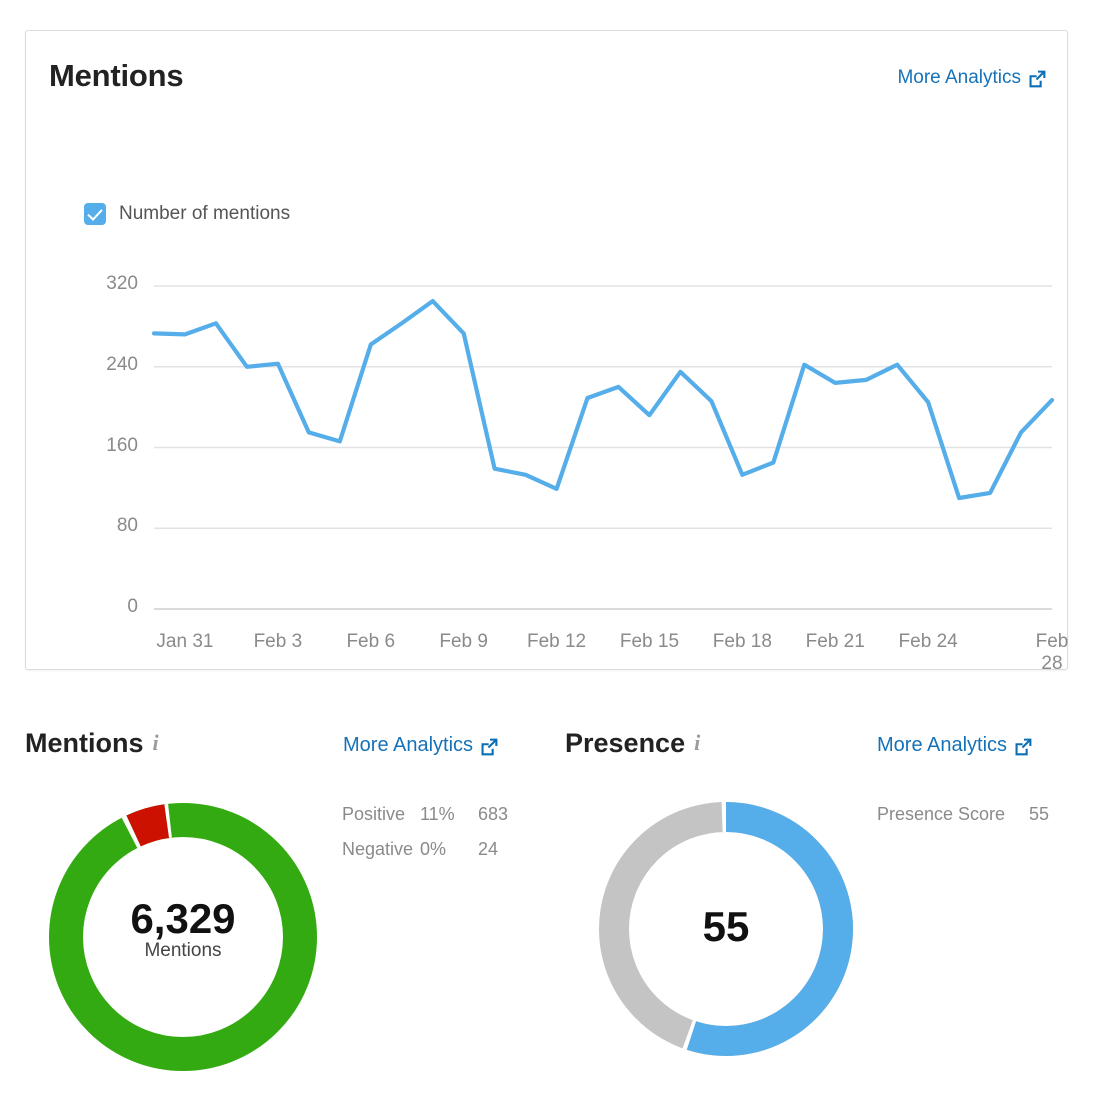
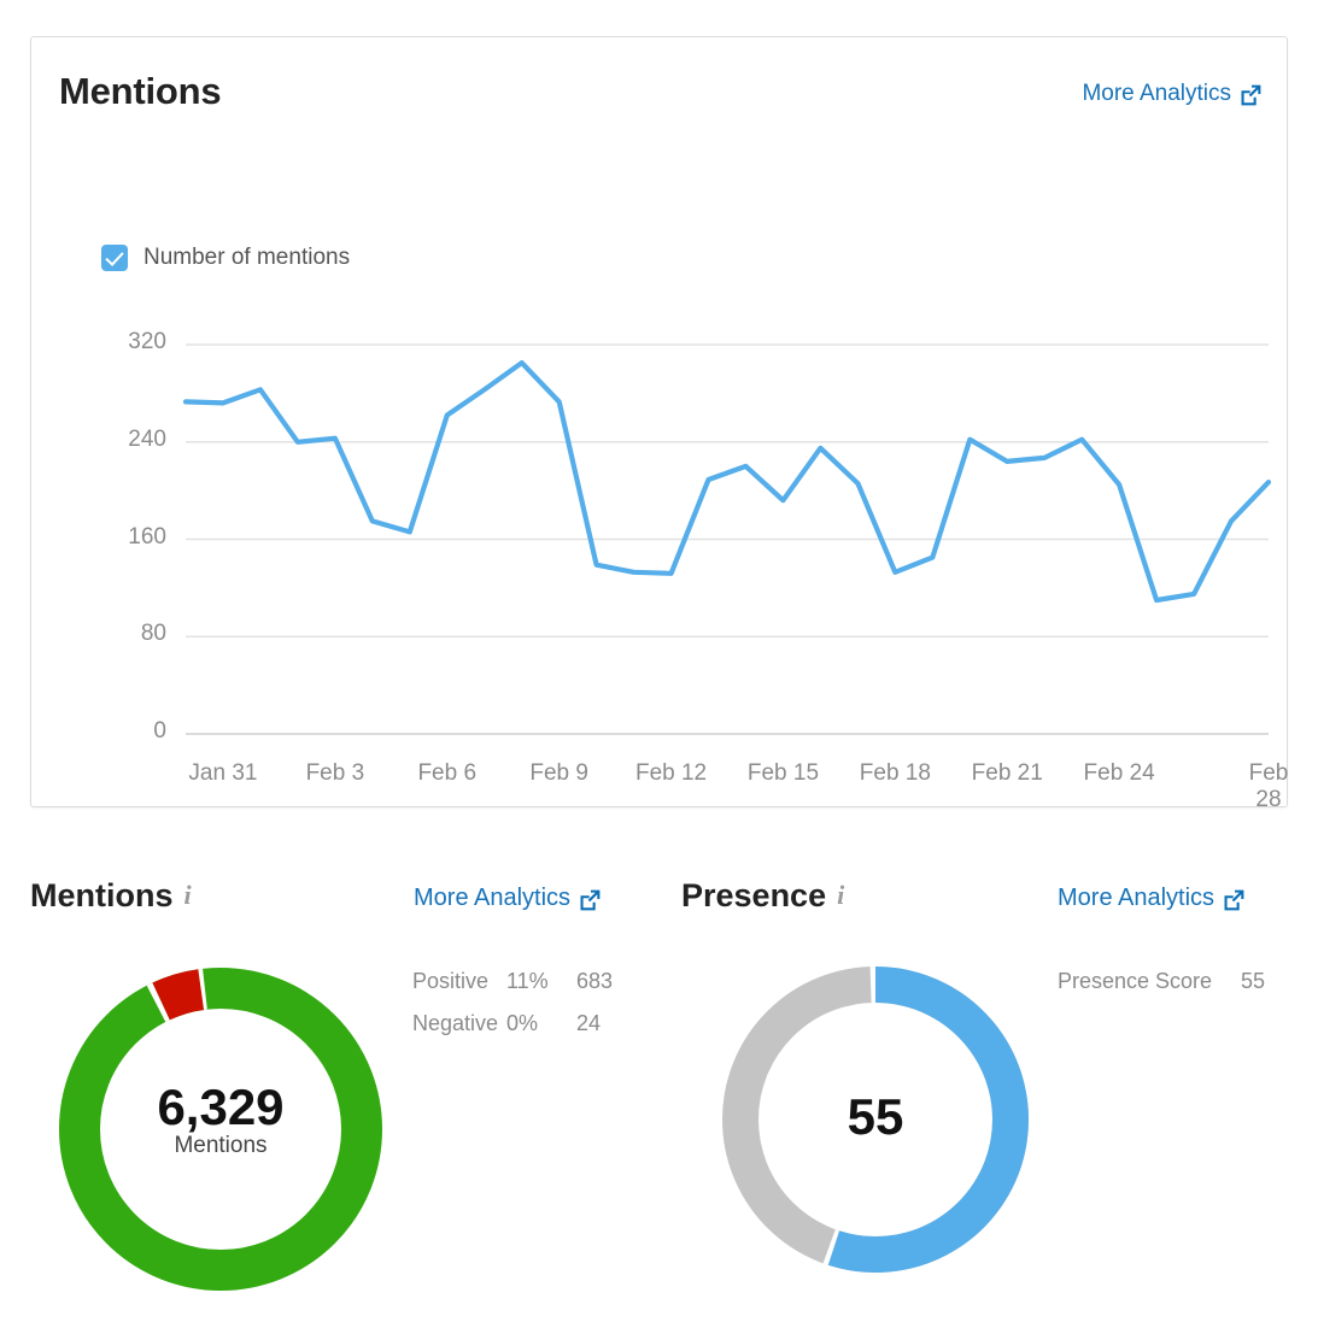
Feb 12: 119 -> 132
